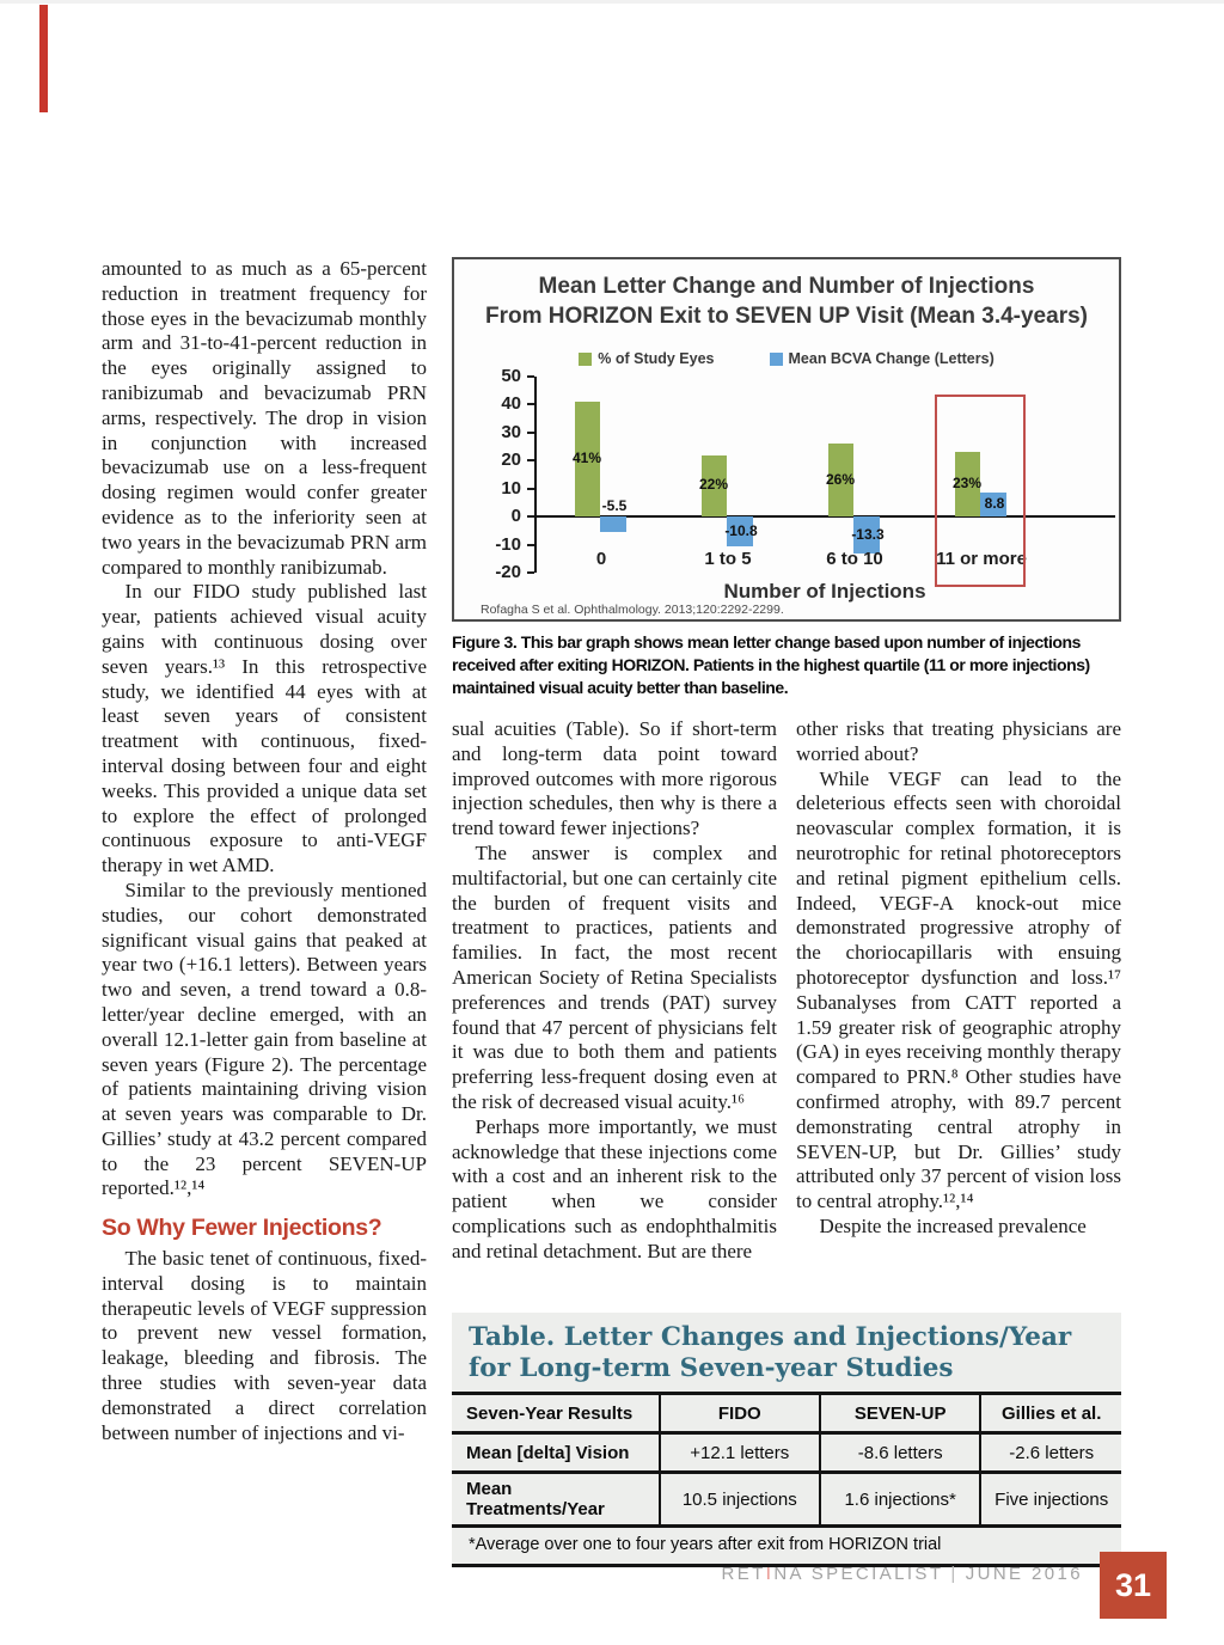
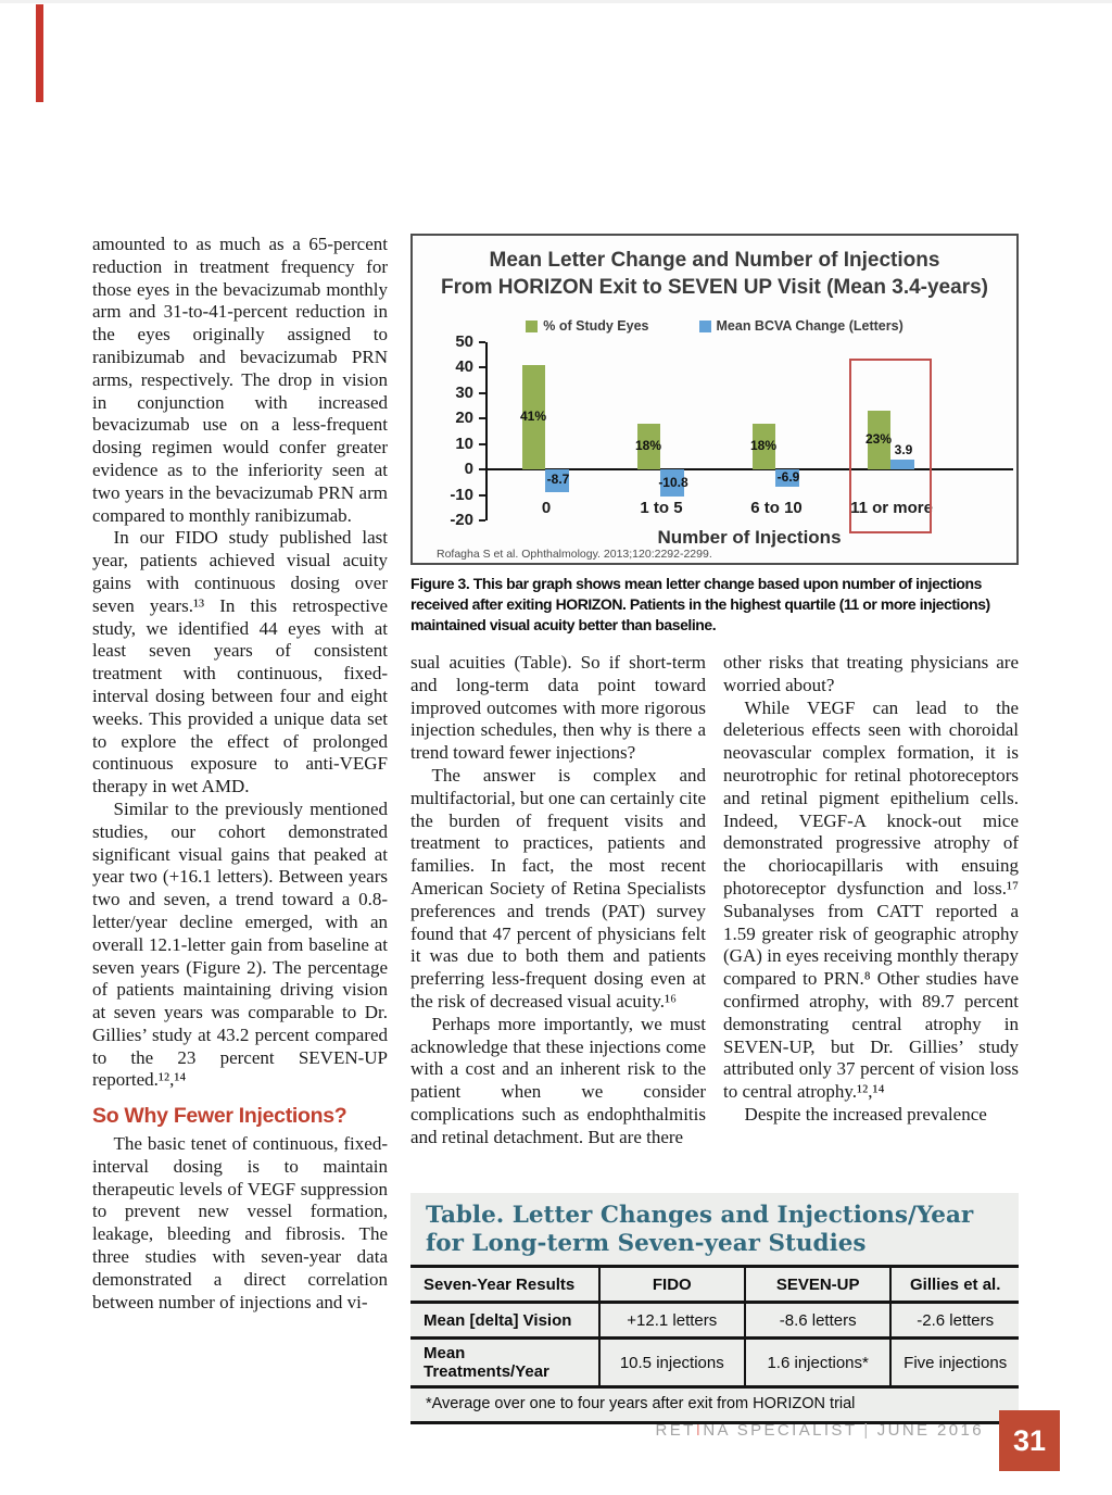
Mean BCVA Change (Letters)/0: -5.5 -> -8.7
% of Study Eyes/1 to 5: 22% -> 18%
% of Study Eyes/6 to 10: 26% -> 18%
Mean BCVA Change (Letters)/6 to 10: -13.3 -> -6.9
Mean BCVA Change (Letters)/11 or more: 8.8 -> 3.9
